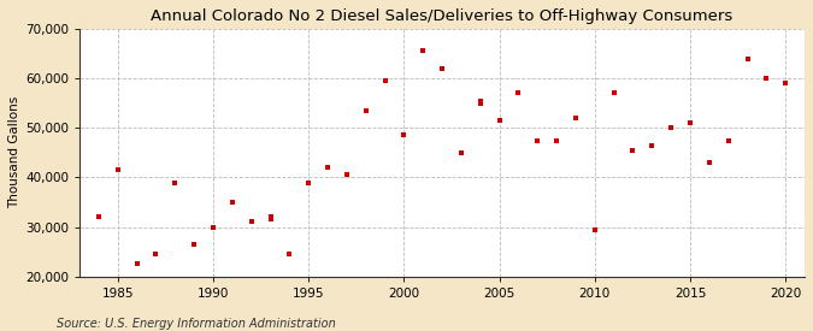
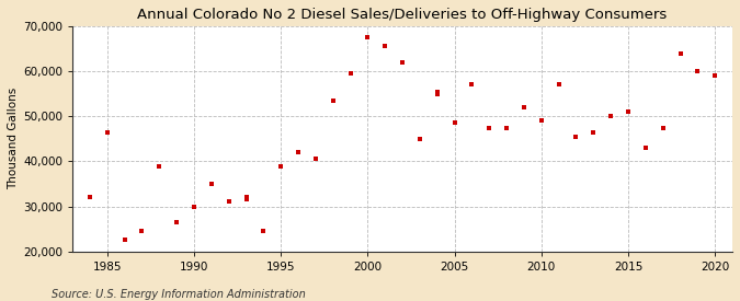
1985: 41,500 -> 46,500
2000: 48,500 -> 67,500
2005: 51,500 -> 48,500
2010: 29,500 -> 49,000
